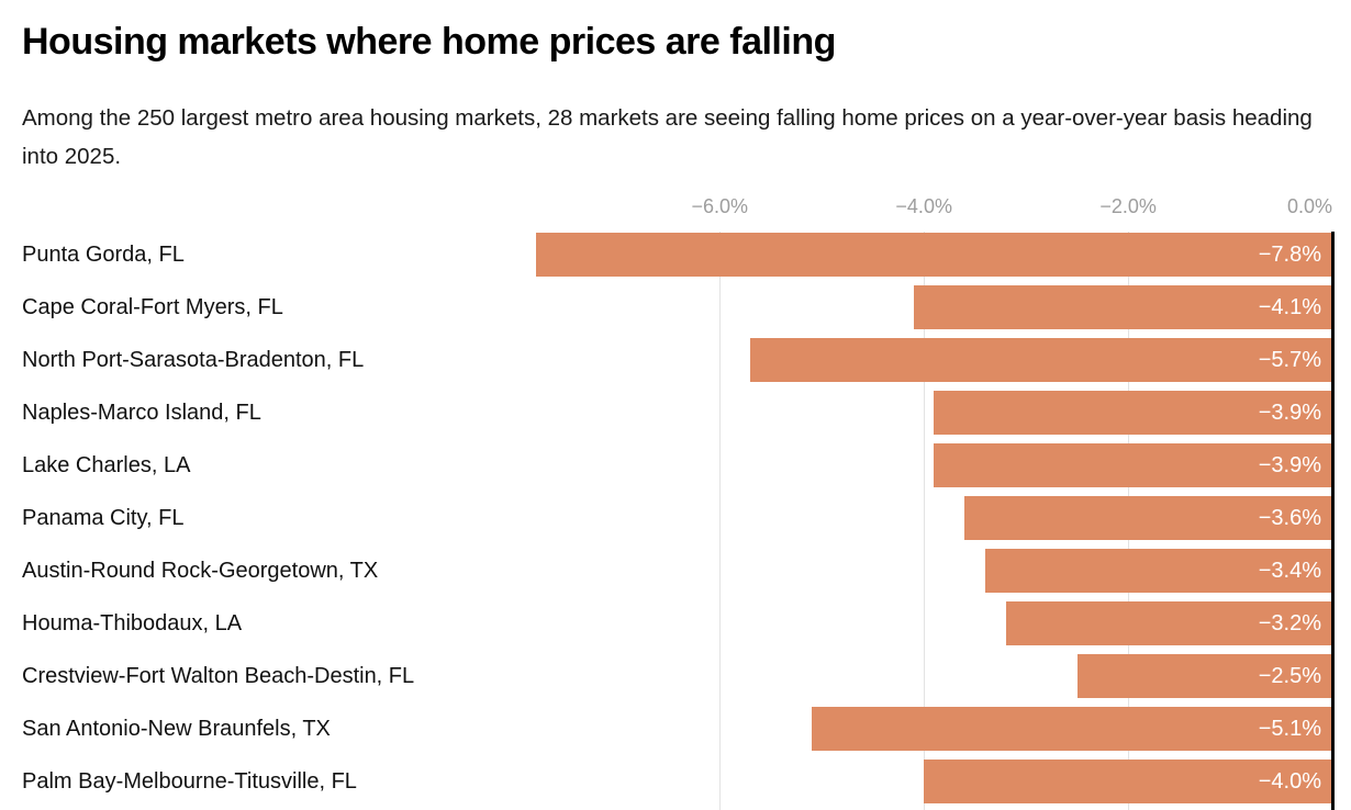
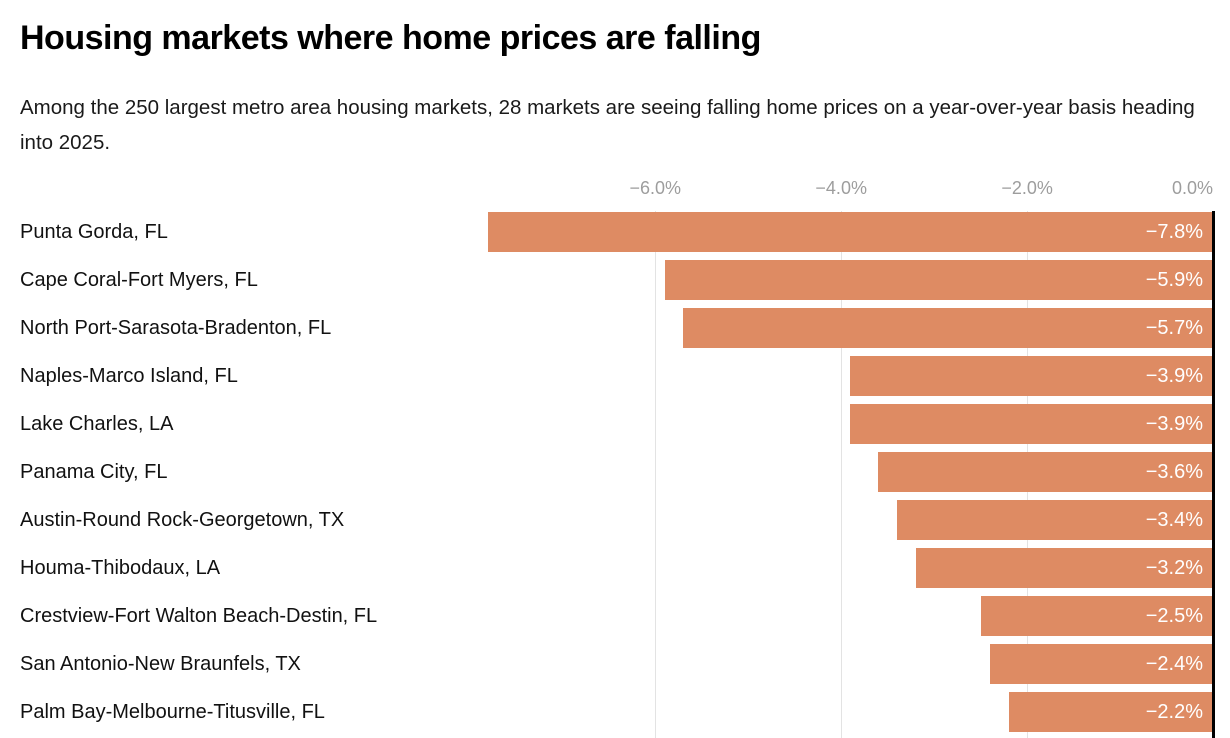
Cape Coral-Fort Myers, FL: −4.1% -> −5.9%
San Antonio-New Braunfels, TX: −5.1% -> −2.4%
Palm Bay-Melbourne-Titusville, FL: −4.0% -> −2.2%
